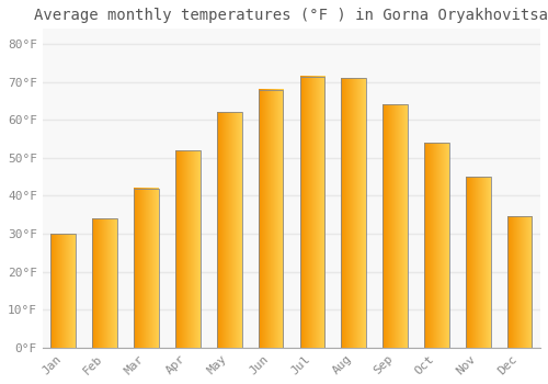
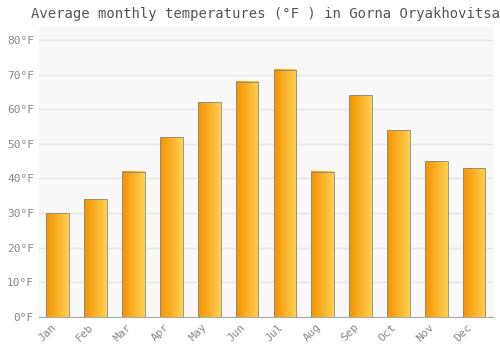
Aug: 71.0°F -> 42.0°F
Dec: 34.5°F -> 43.0°F
